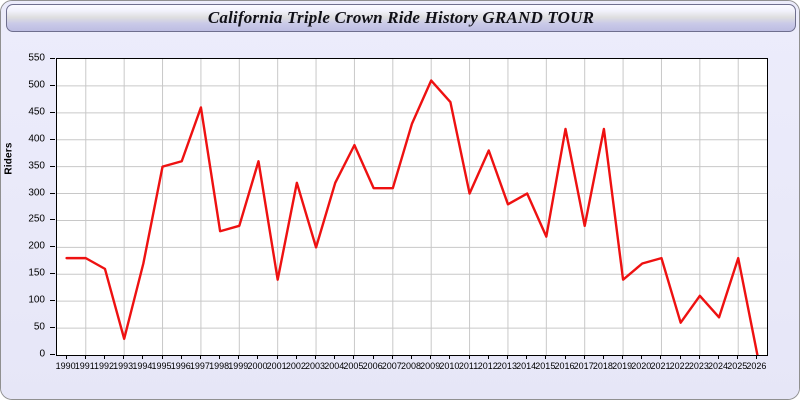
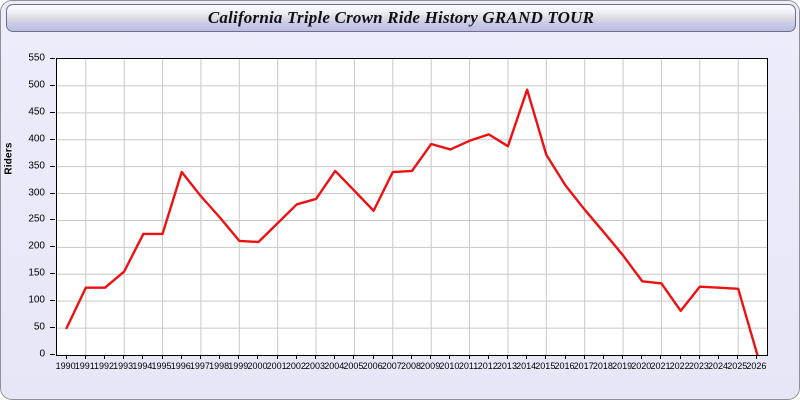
1990: 180 -> 50
1991: 180 -> 120
1992: 160 -> 120
1993: 30 -> 160
1994: 170 -> 220
1995: 350 -> 220
1996: 360 -> 340
1997: 460 -> 300
1998: 230 -> 260
1999: 240 -> 210
2000: 360 -> 210
2001: 140 -> 240
2002: 320 -> 280
2003: 200 -> 290
2004: 320 -> 340
2005: 390 -> 300
2006: 310 -> 270
2007: 310 -> 340
2008: 430 -> 340
2009: 510 -> 390
2010: 470 -> 380
2011: 300 -> 400
2012: 380 -> 410
2013: 280 -> 390
2014: 300 -> 490
2015: 220 -> 370
2016: 420 -> 320
2017: 240 -> 270
2018: 420 -> 230
2019: 140 -> 180
2020: 170 -> 140
2021: 180 -> 130
2022: 60 -> 80
2023: 110 -> 130
2024: 70 -> 120
2025: 180 -> 120
